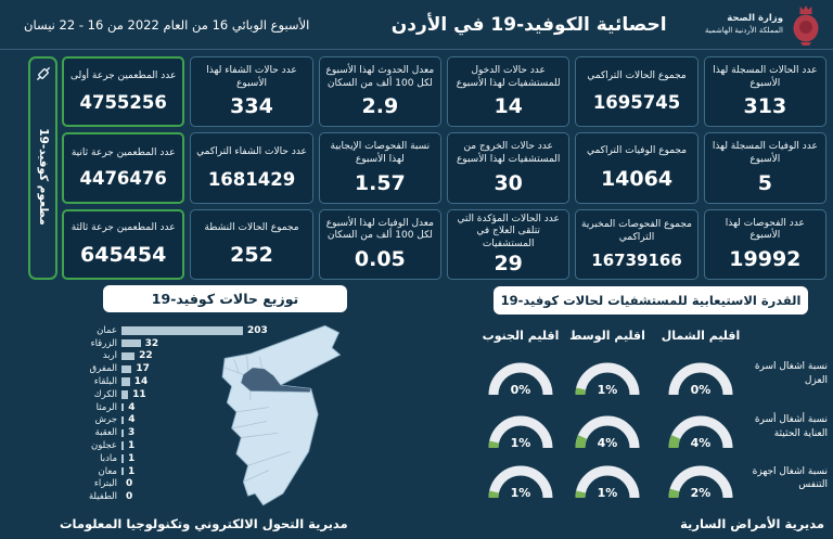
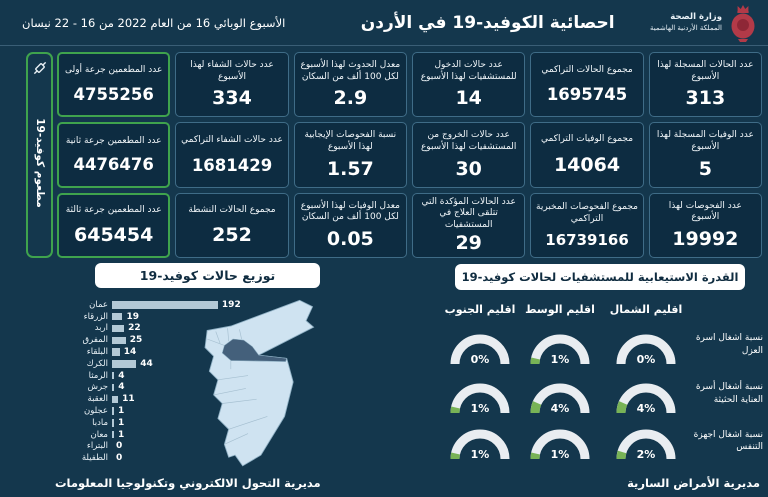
توزيع حالات كوفيد-19/عمان: 203 -> 192
توزيع حالات كوفيد-19/الزرقاء: 32 -> 19
توزيع حالات كوفيد-19/المفرق: 17 -> 25
توزيع حالات كوفيد-19/الكرك: 11 -> 44
توزيع حالات كوفيد-19/العقبة: 3 -> 11
